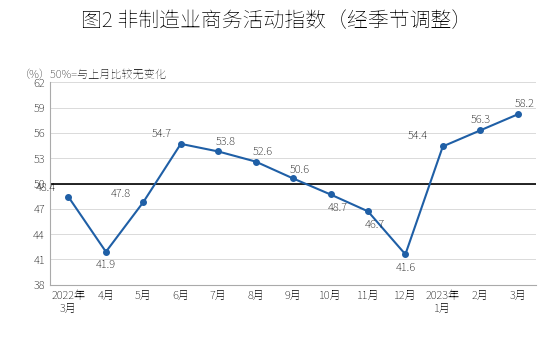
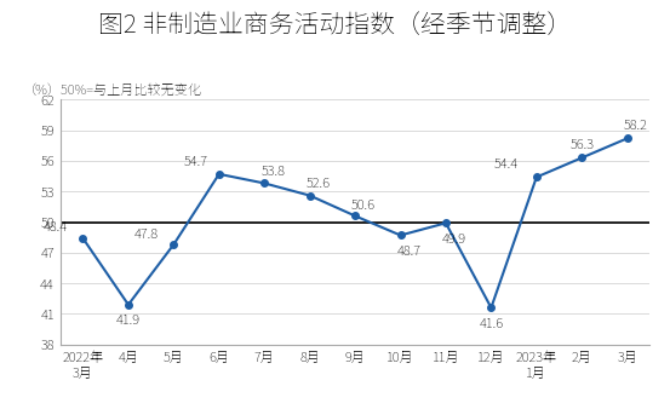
11月: 46.7 -> 49.9
